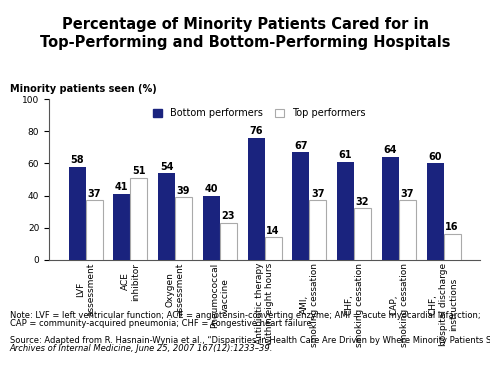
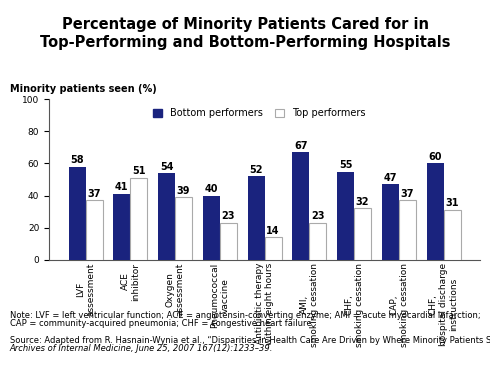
Bottom performers/Antibiotic therapy within eight hours: 76 -> 52
Top performers/AMI, smoking cessation: 37 -> 23
Bottom performers/CHF, smoking cessation: 61 -> 55
Bottom performers/CAP, smoking cessation: 64 -> 47
Top performers/CHF, hospital discharge instructions: 16 -> 31
